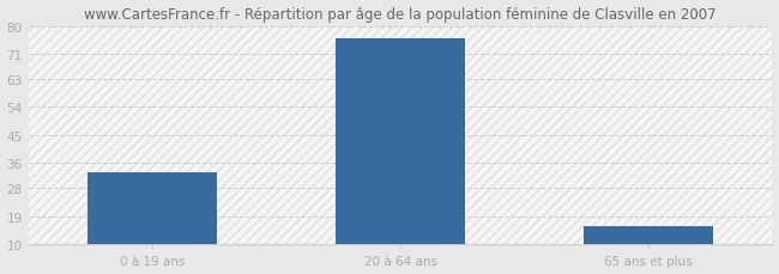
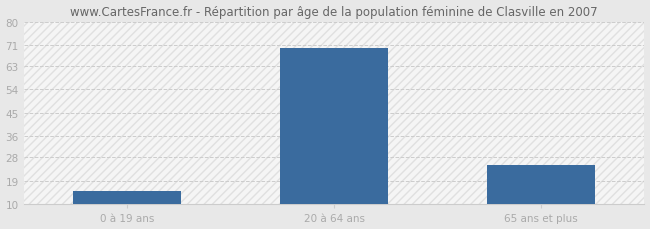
0 à 19 ans: 33 -> 15
20 à 64 ans: 76 -> 70
65 ans et plus: 16 -> 25
